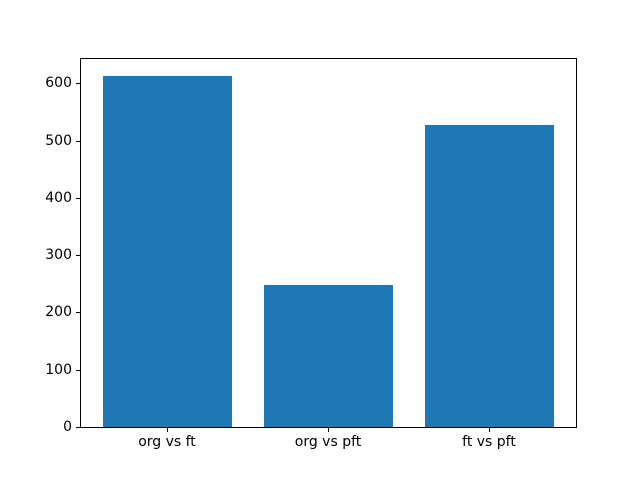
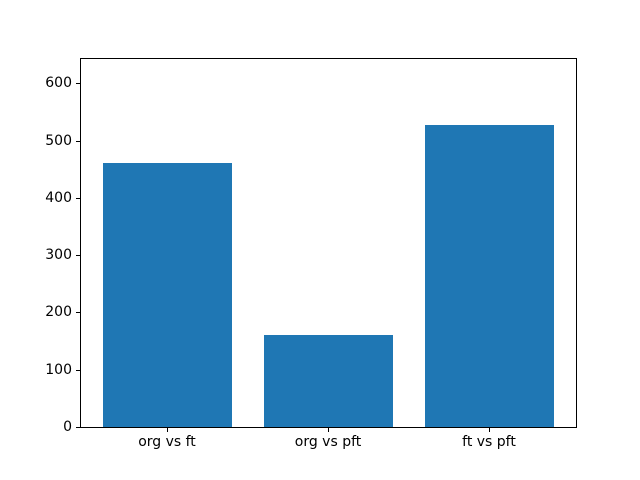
org vs ft: 610 -> 460
org vs pft: 250 -> 160
